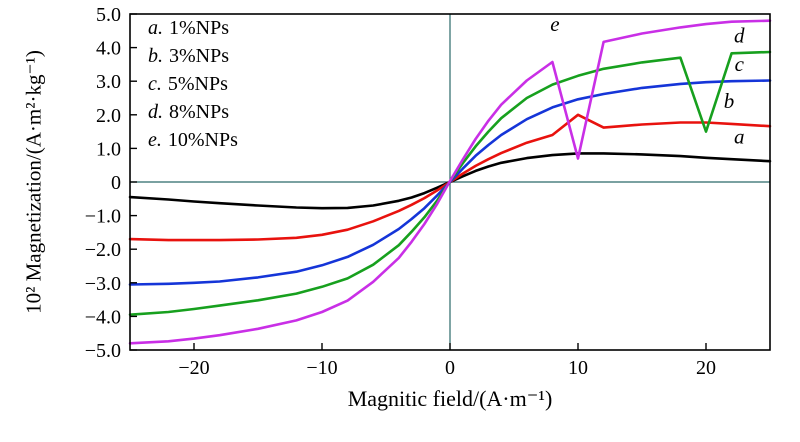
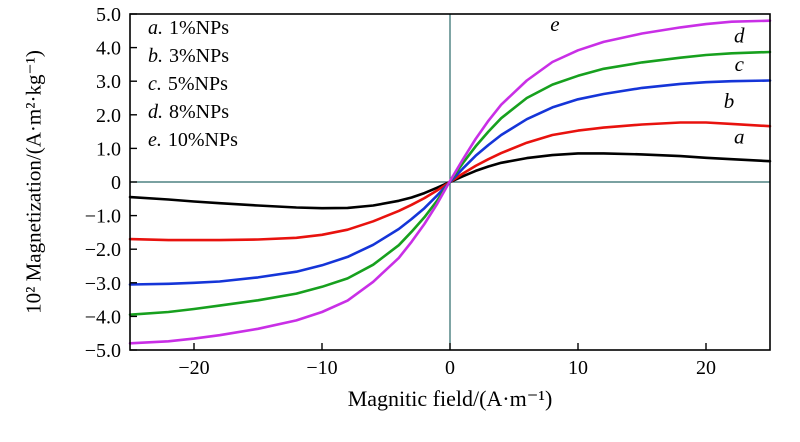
b/10: 2.0 -> 1.5
e/10: 0.7 -> 3.9
d/20: 1.5 -> 3.8
